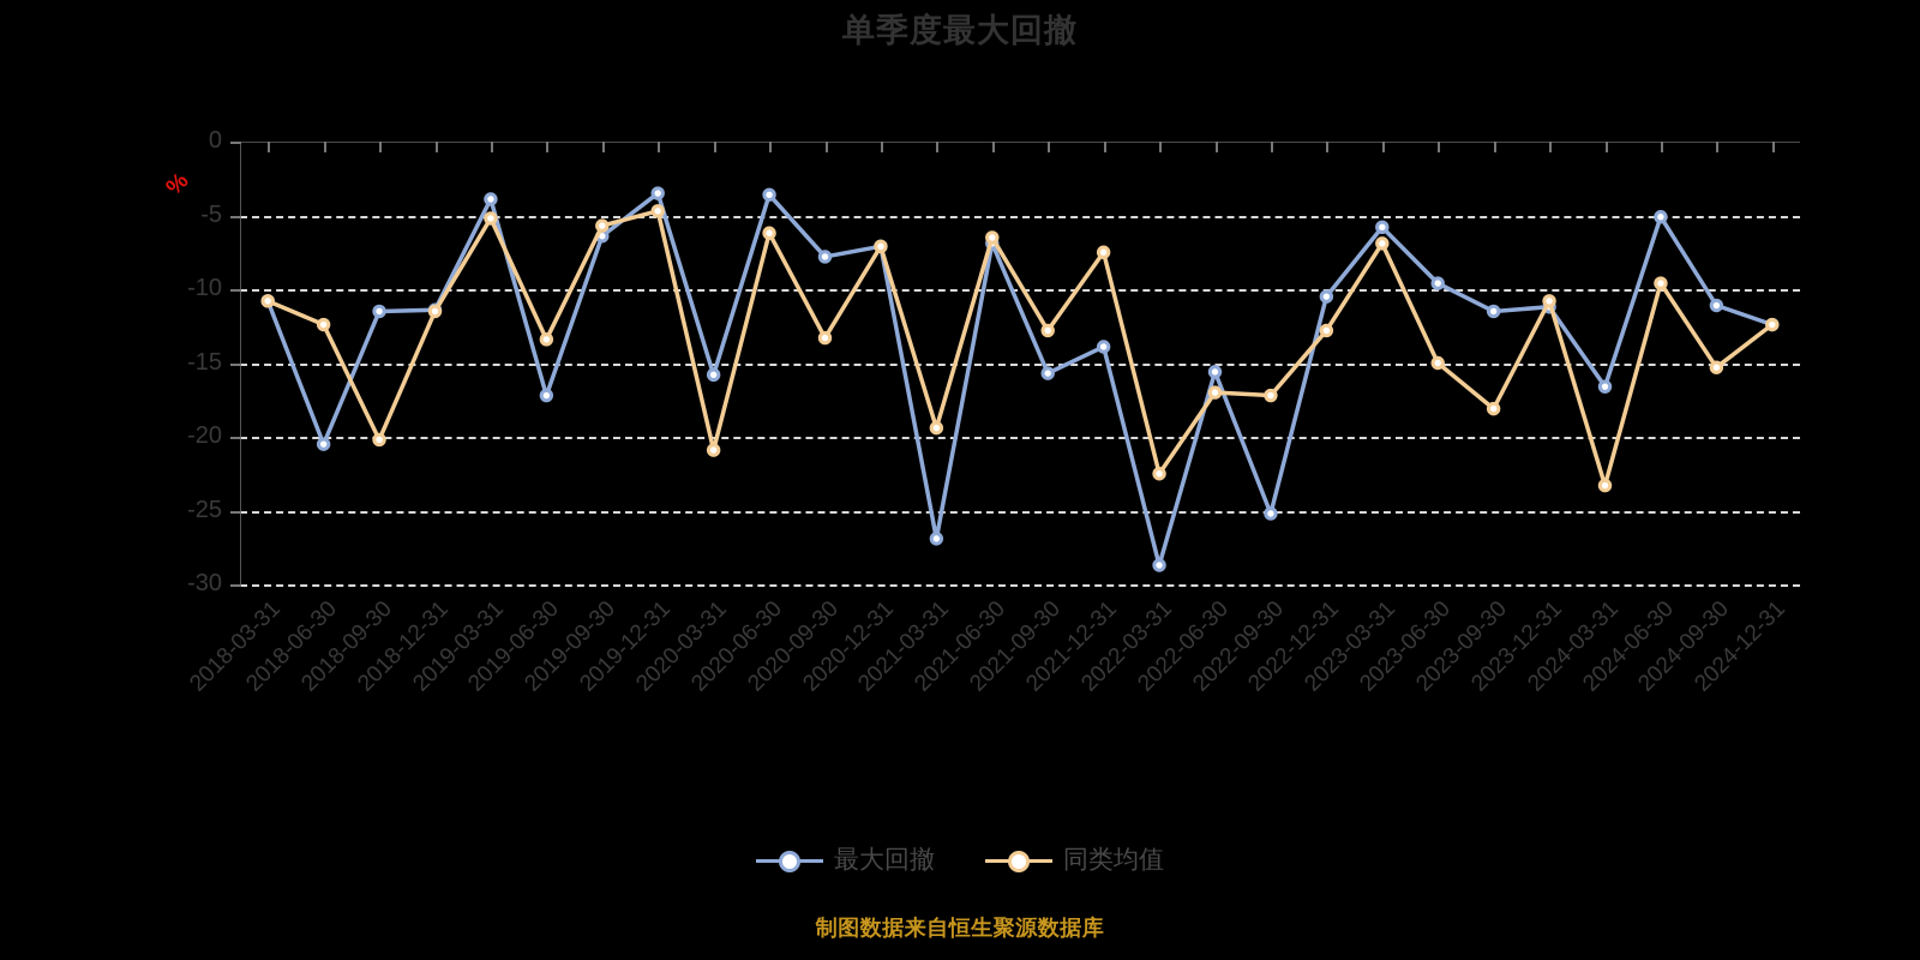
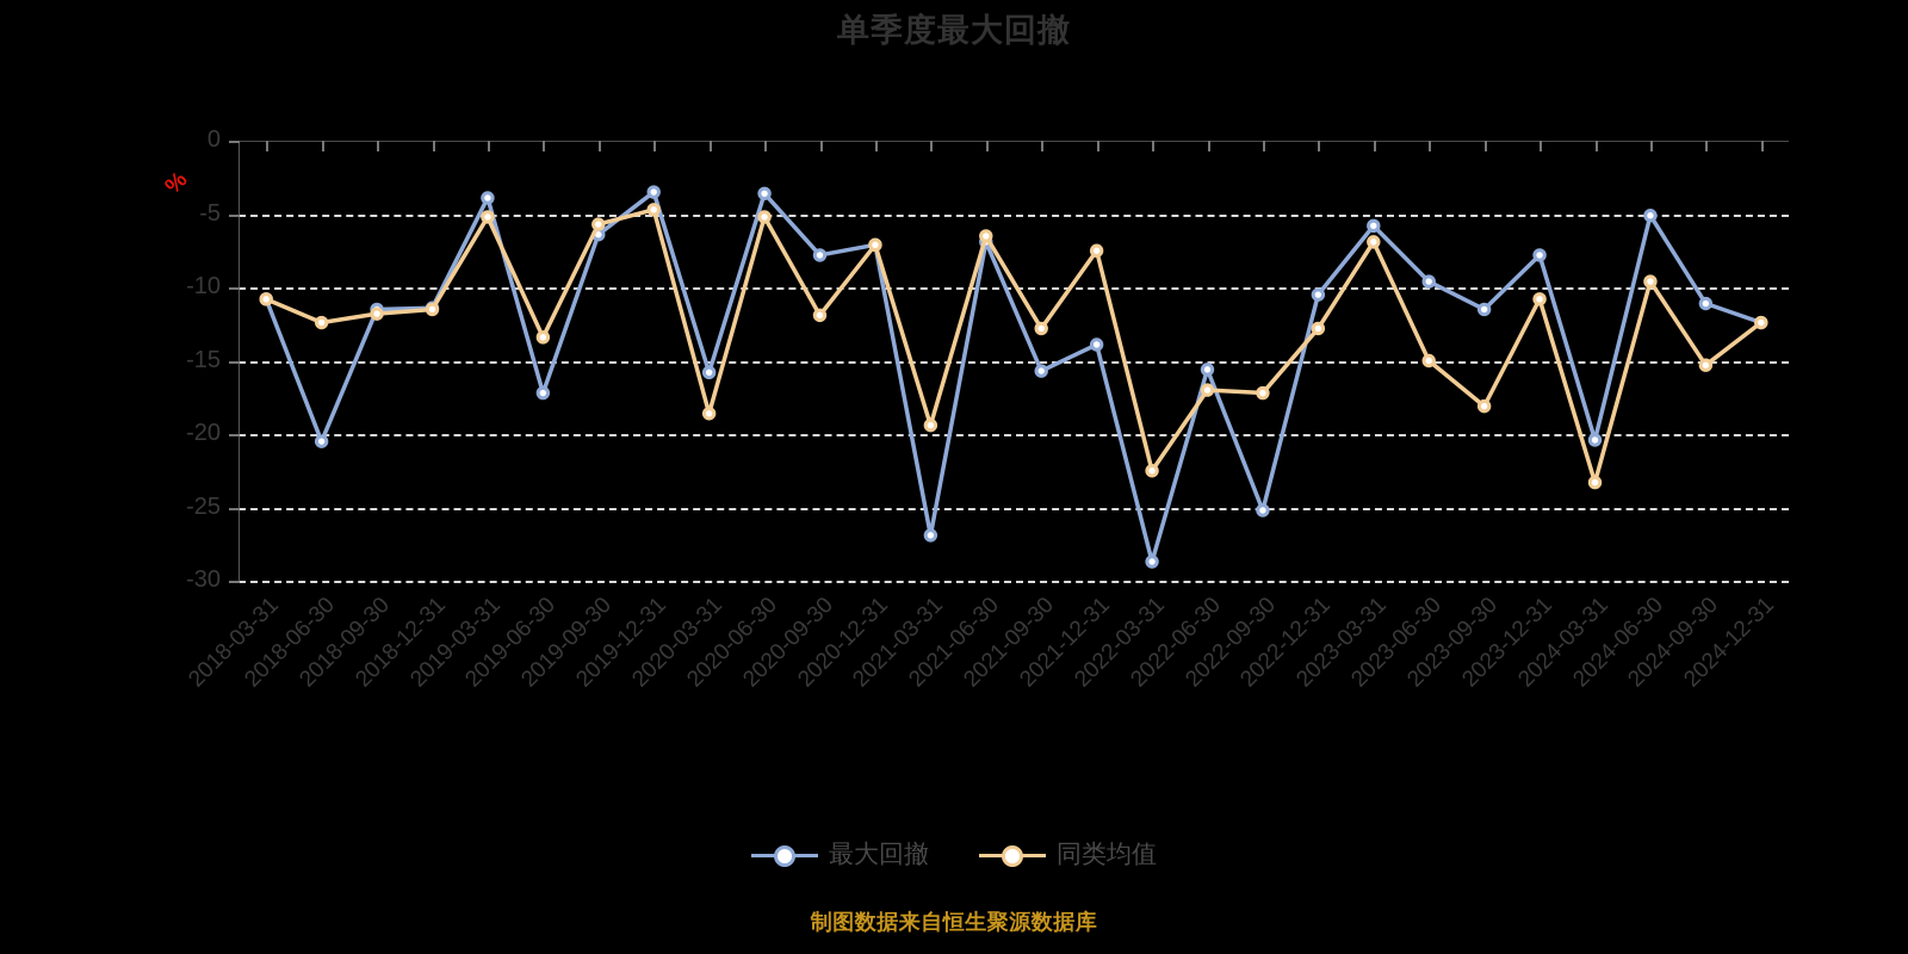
同类均值/2018-09-30: -20.2 -> -11.8
同类均值/2020-03-31: -20.9 -> -18.6
同类均值/2020-06-30: -6.2 -> -5.2
同类均值/2020-09-30: -13.3 -> -11.9
最大回撤/2023-12-31: -11.2 -> -7.8
最大回撤/2024-03-31: -16.6 -> -20.4
